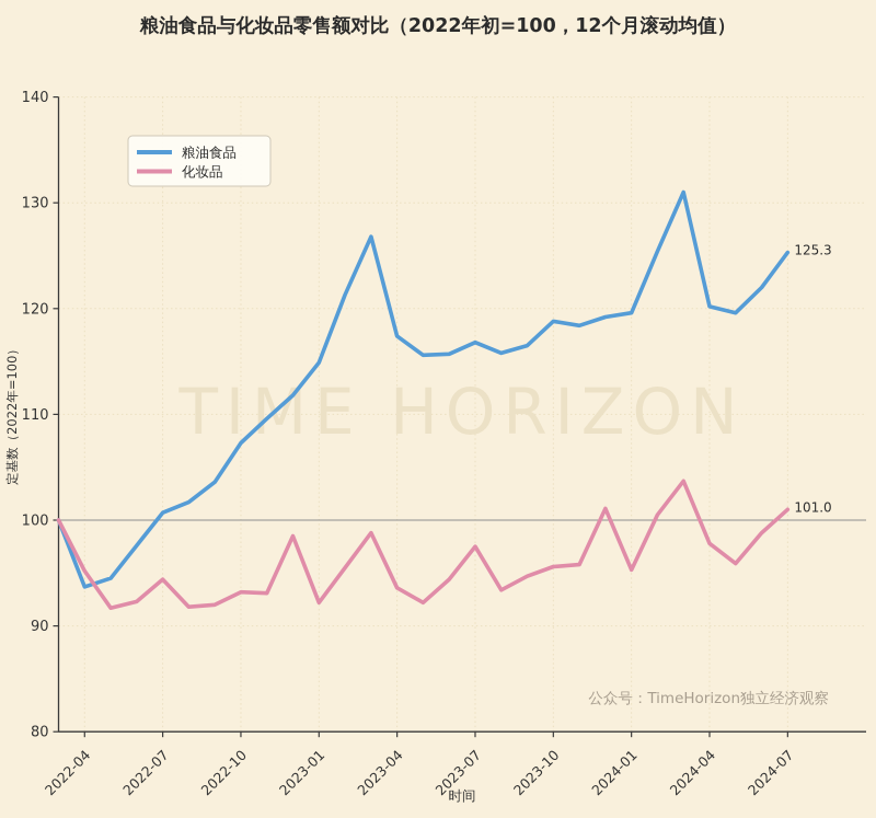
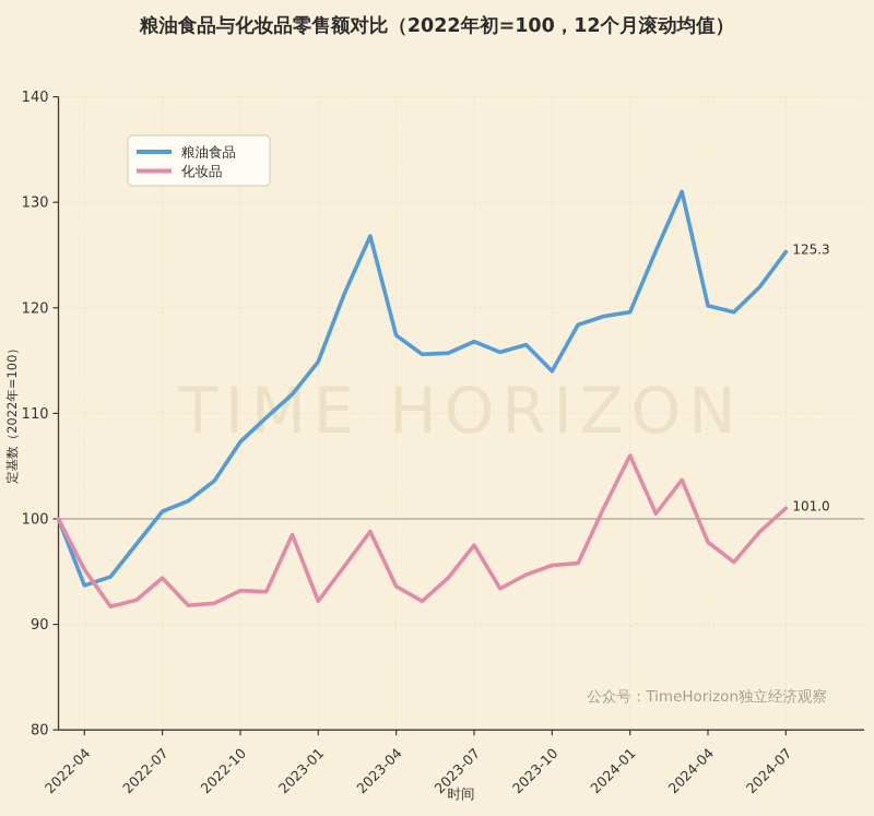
粮油食品/2023-10: 119 -> 114
化妆品/2024-01: 95 -> 106
